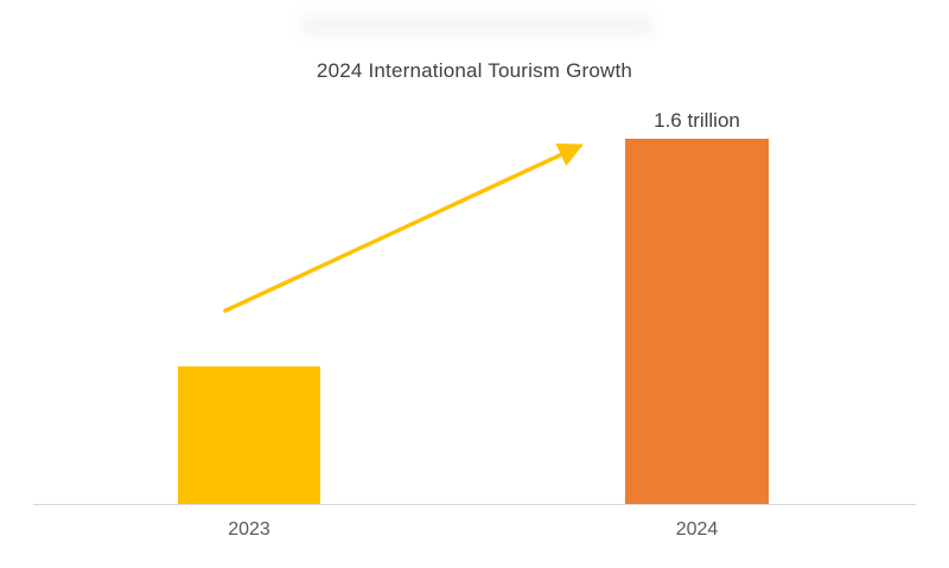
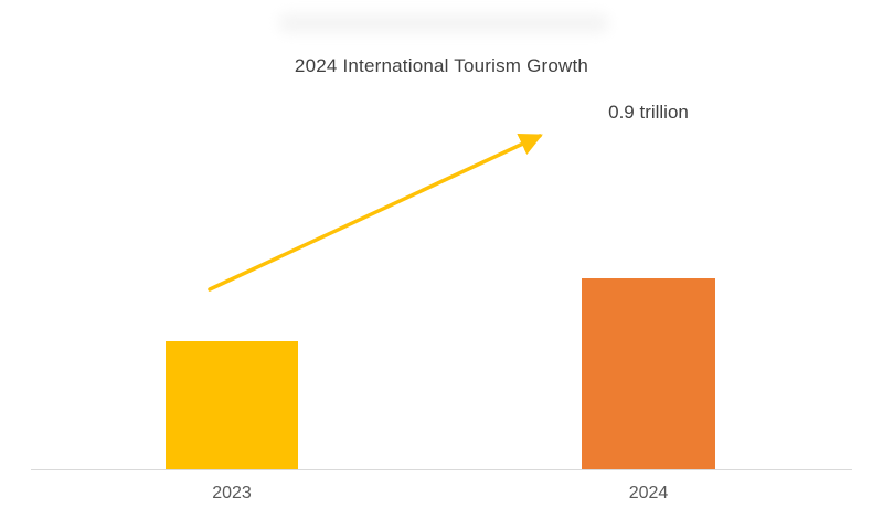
2024: 1.6 -> 0.9
